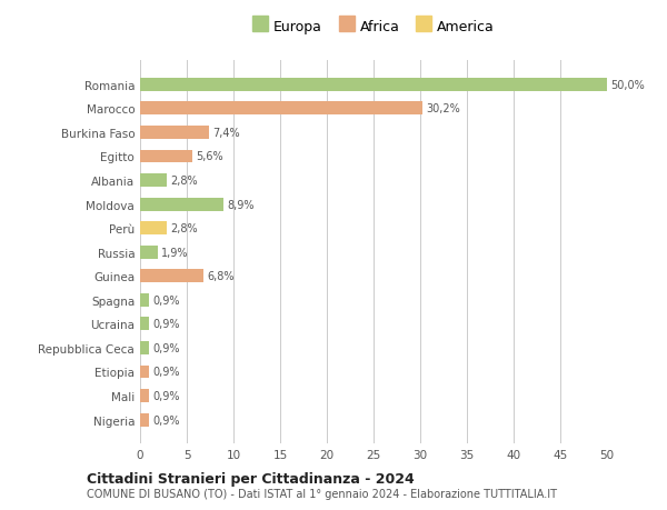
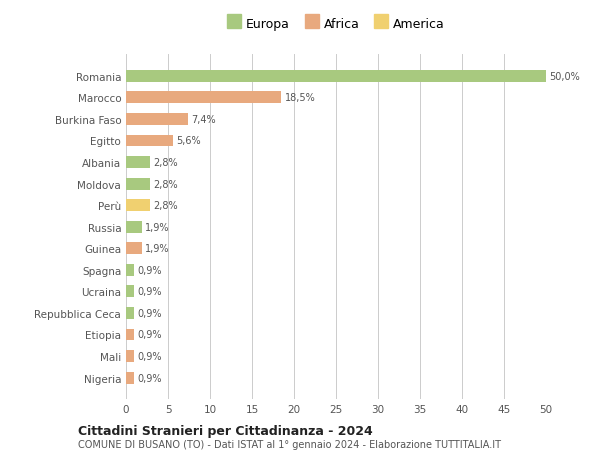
Marocco: 30,2% -> 18,5%
Moldova: 8,9% -> 2,8%
Guinea: 6,8% -> 1,9%
